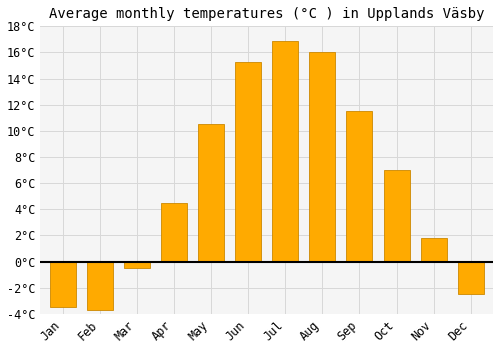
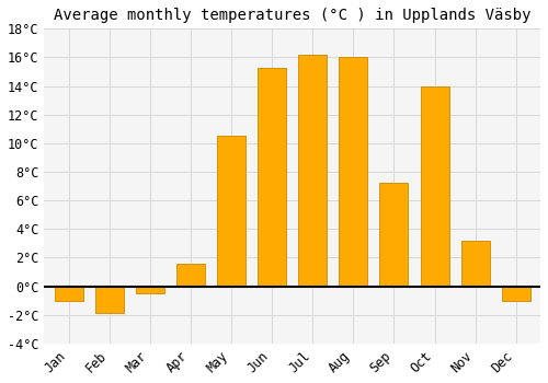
Jan: -3.5°C -> -1.0°C
Feb: -3.7°C -> -1.9°C
Apr: 4.5°C -> 1.6°C
Jul: 16.9°C -> 16.2°C
Sep: 11.5°C -> 7.2°C
Oct: 7.0°C -> 14.0°C
Nov: 1.8°C -> 3.2°C
Dec: -2.5°C -> -1.0°C
